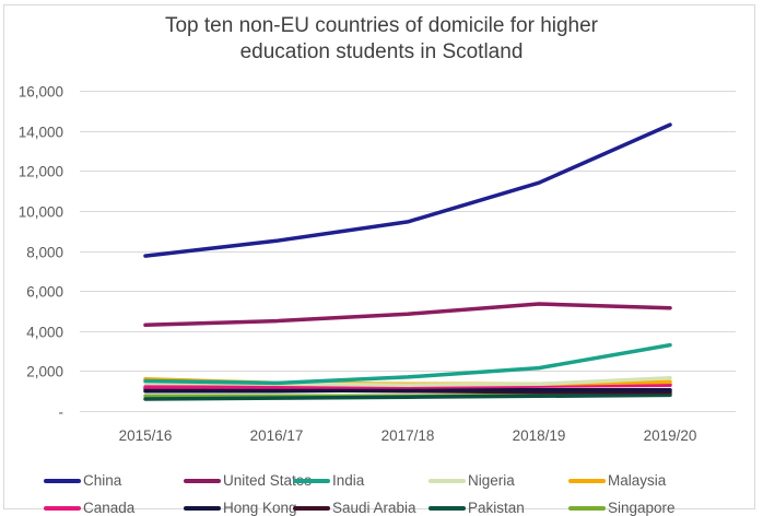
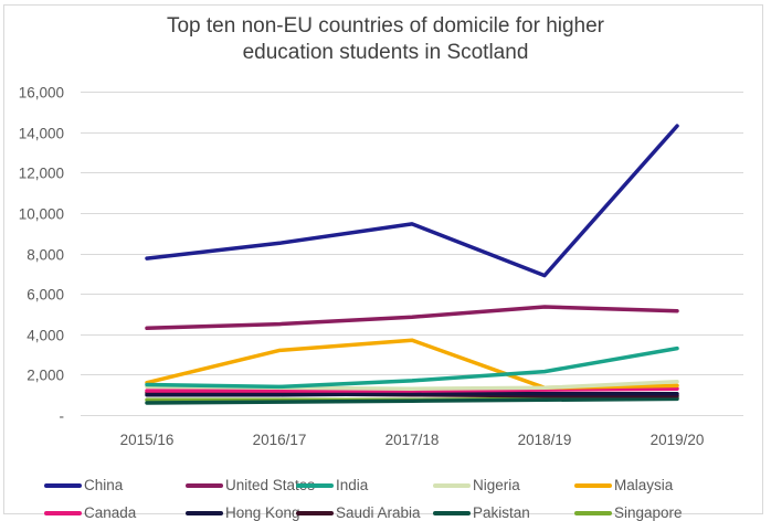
Malaysia/2016/17: 1400 -> 3200
Malaysia/2017/18: 1400 -> 3700
China/2018/19: 11400 -> 6900
